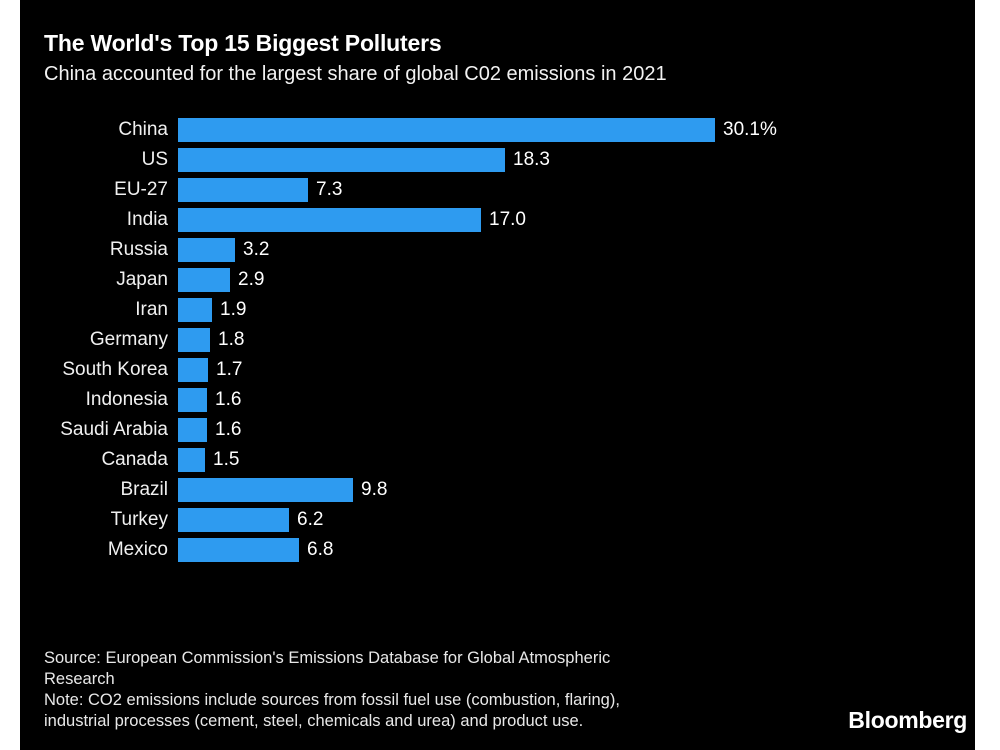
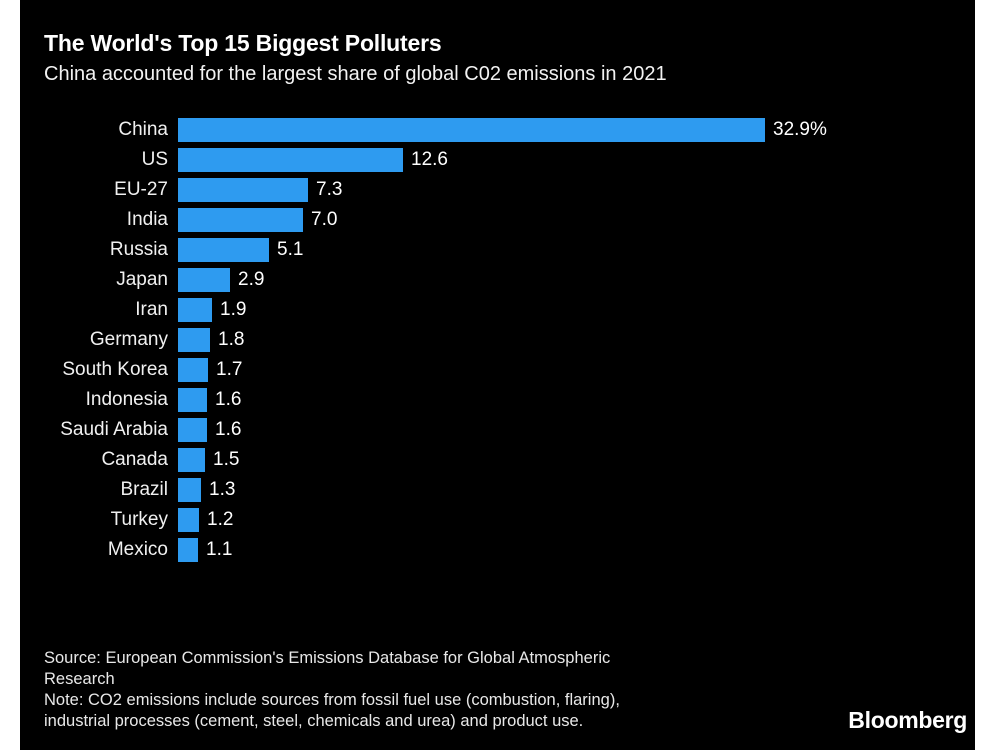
China: 30.1% -> 32.9%
US: 18.3 -> 12.6
India: 17.0 -> 7.0
Russia: 3.2 -> 5.1
Brazil: 9.8 -> 1.3
Turkey: 6.2 -> 1.2
Mexico: 6.8 -> 1.1
